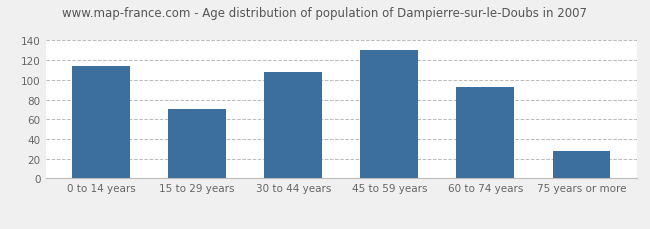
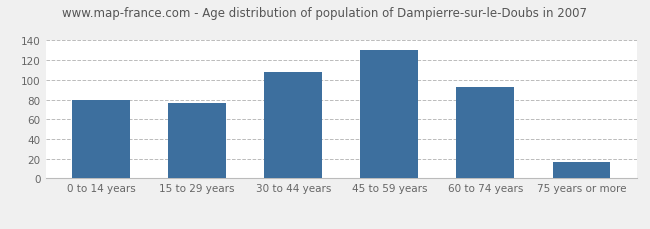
0 to 14 years: 114 -> 80
15 to 29 years: 70 -> 77
75 years or more: 28 -> 17
